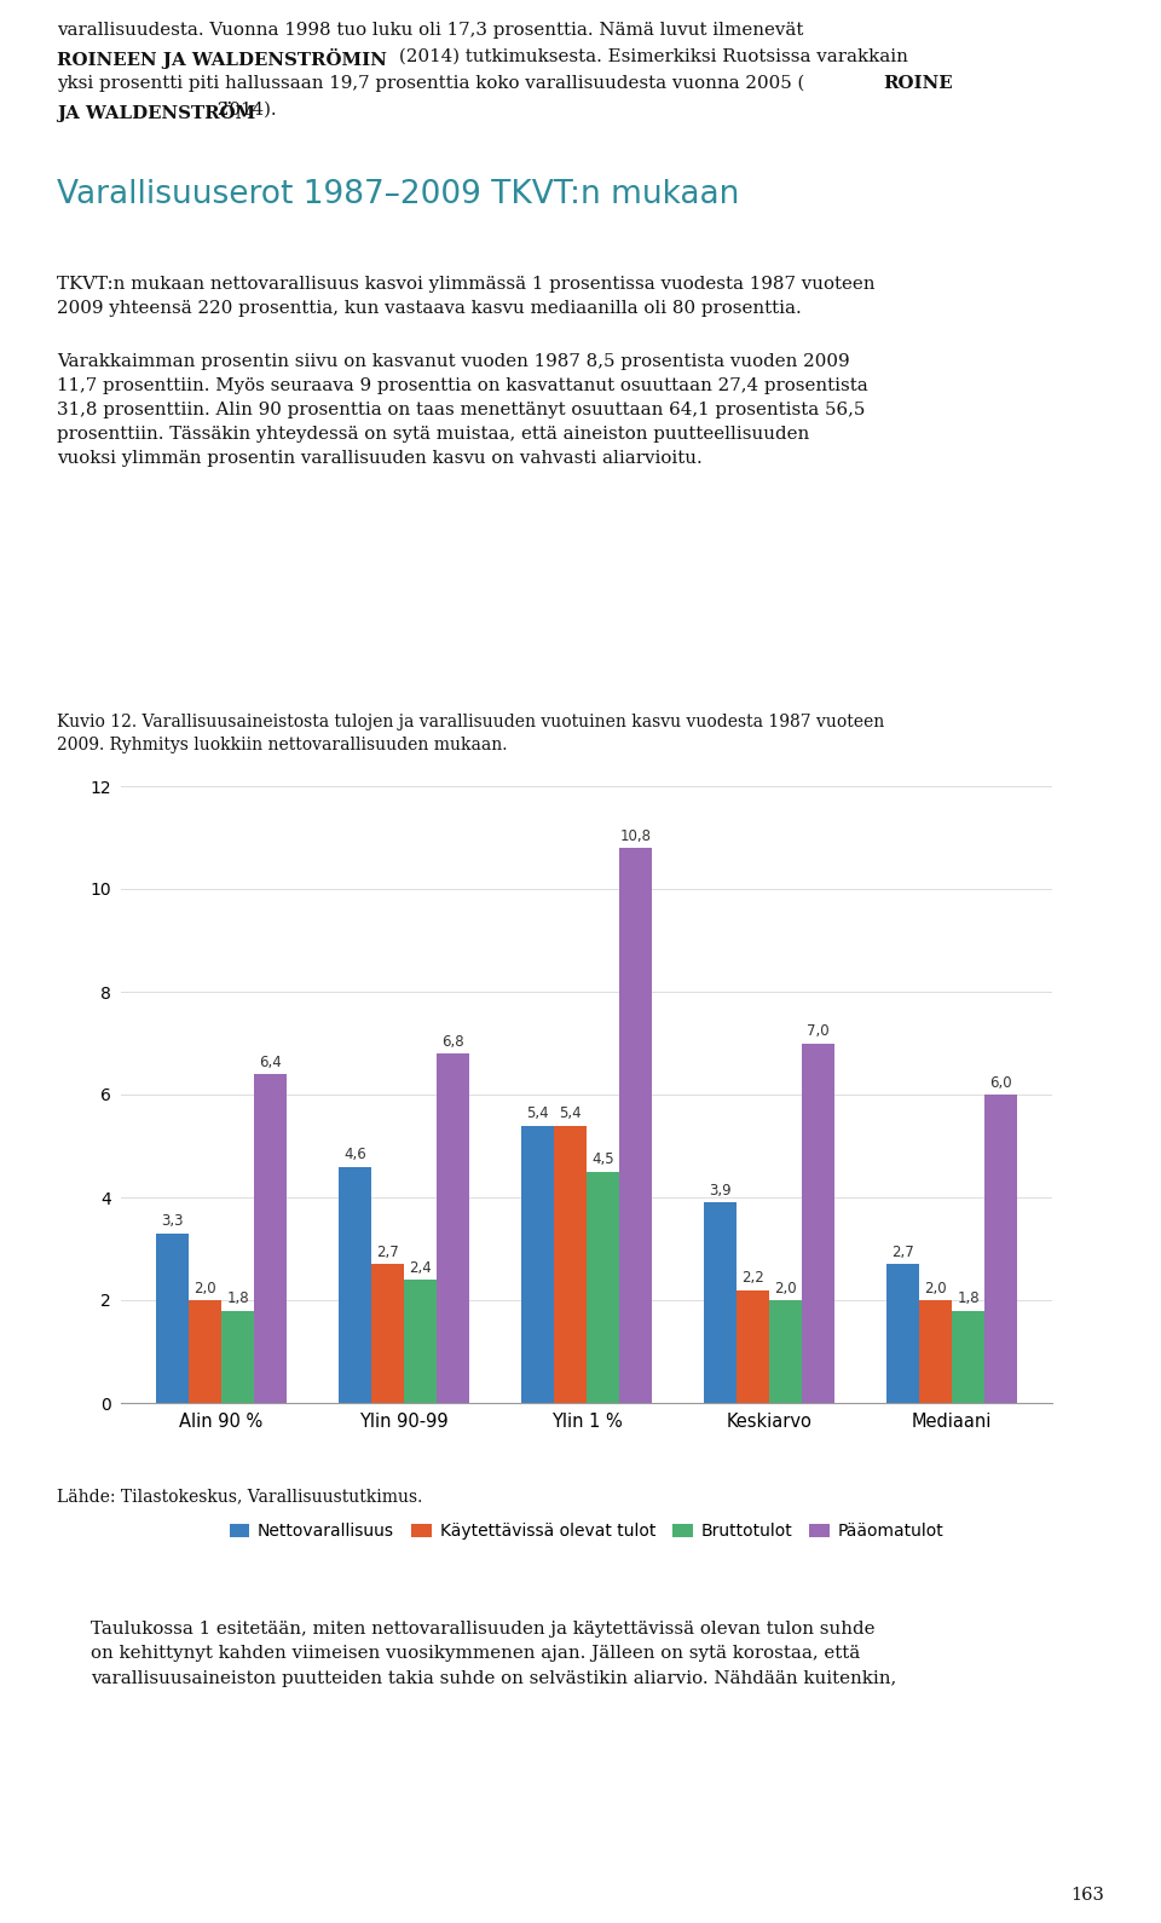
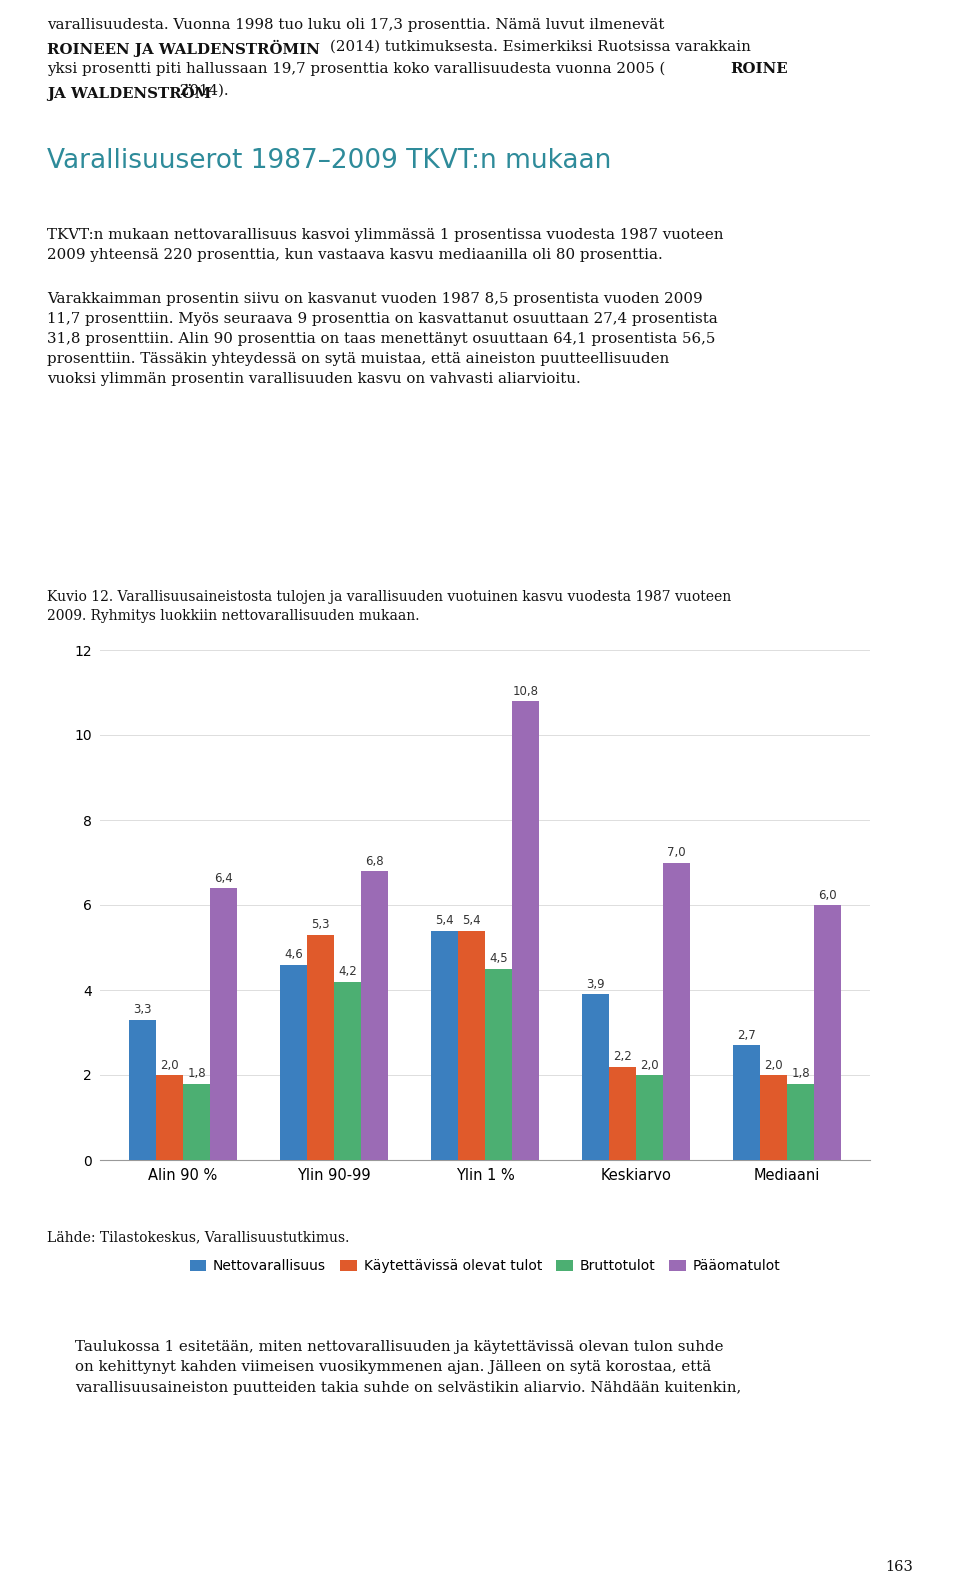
Käytettävissä olevat tulot/Ylin 90-99: 2,7 -> 5,3
Bruttotulot/Ylin 90-99: 2,4 -> 4,2
